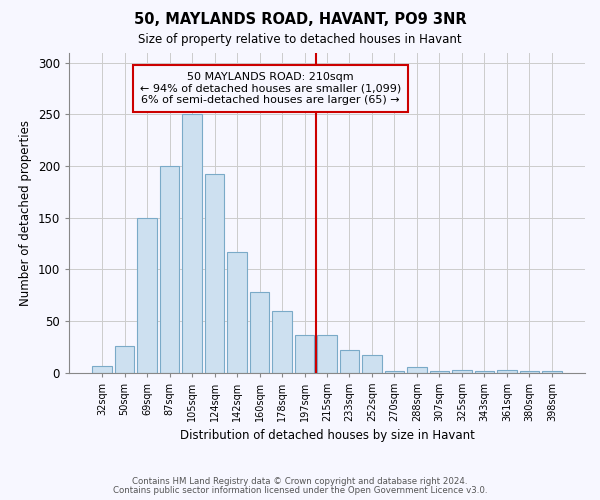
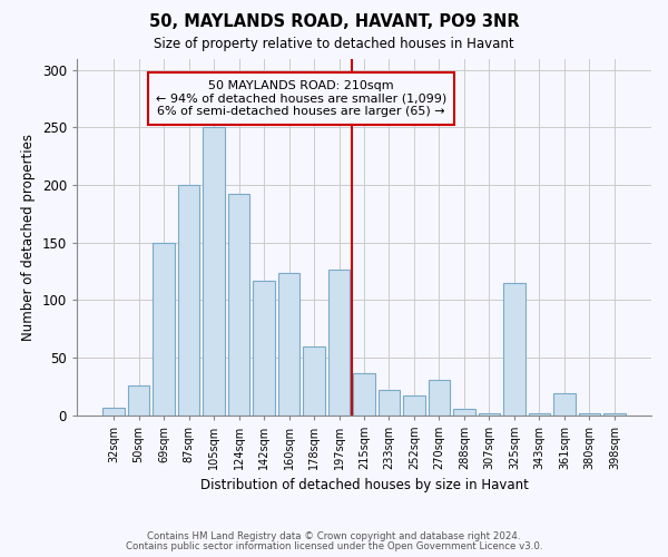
160sqm: 78 -> 124
197sqm: 36 -> 126
270sqm: 1 -> 31
325sqm: 2 -> 115
361sqm: 2 -> 19
